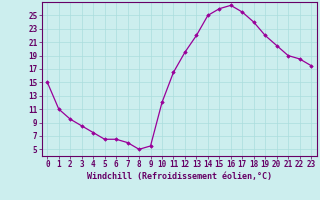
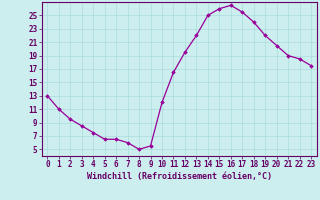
0: 15.0 -> 13.0
